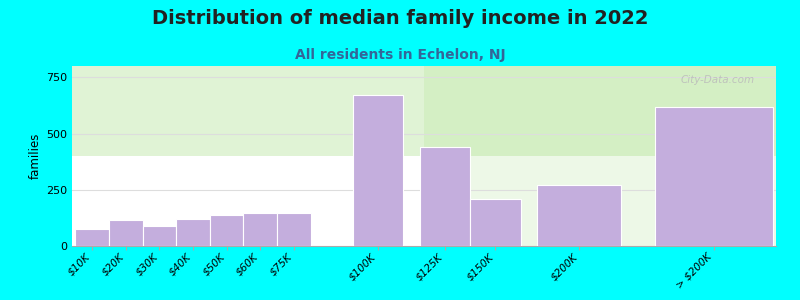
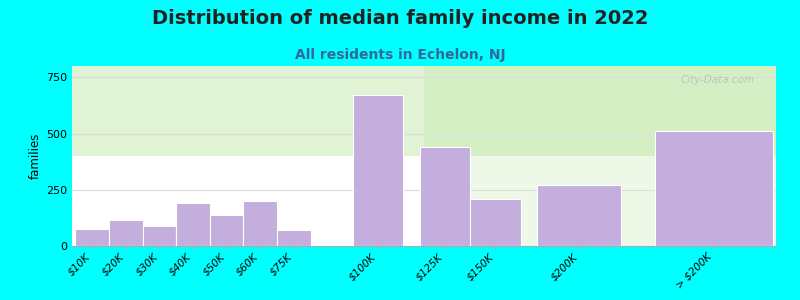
$40K: 120 -> 190
$60K: 145 -> 200
$75K: 145 -> 70
> $200K: 620 -> 510
